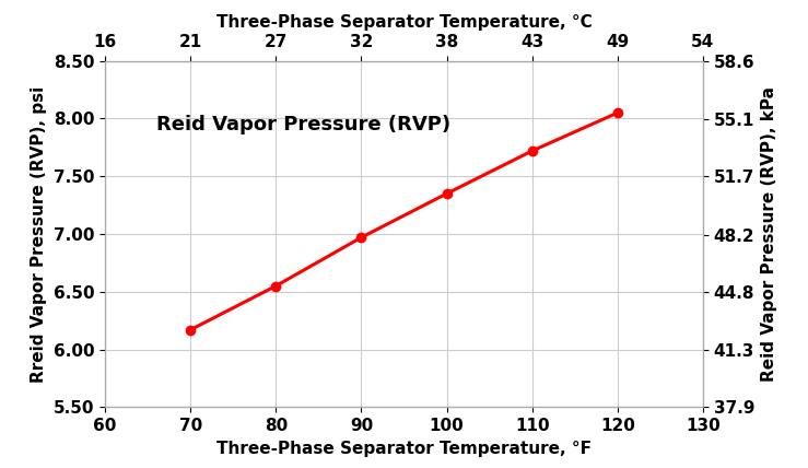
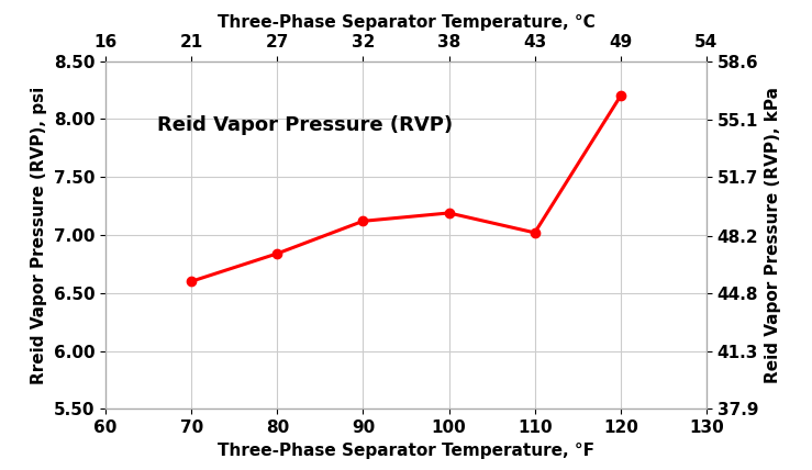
70: 6.17 -> 6.60
80: 6.55 -> 6.84
90: 6.97 -> 7.12
100: 7.35 -> 7.19
110: 7.72 -> 7.02
120: 8.05 -> 8.20
